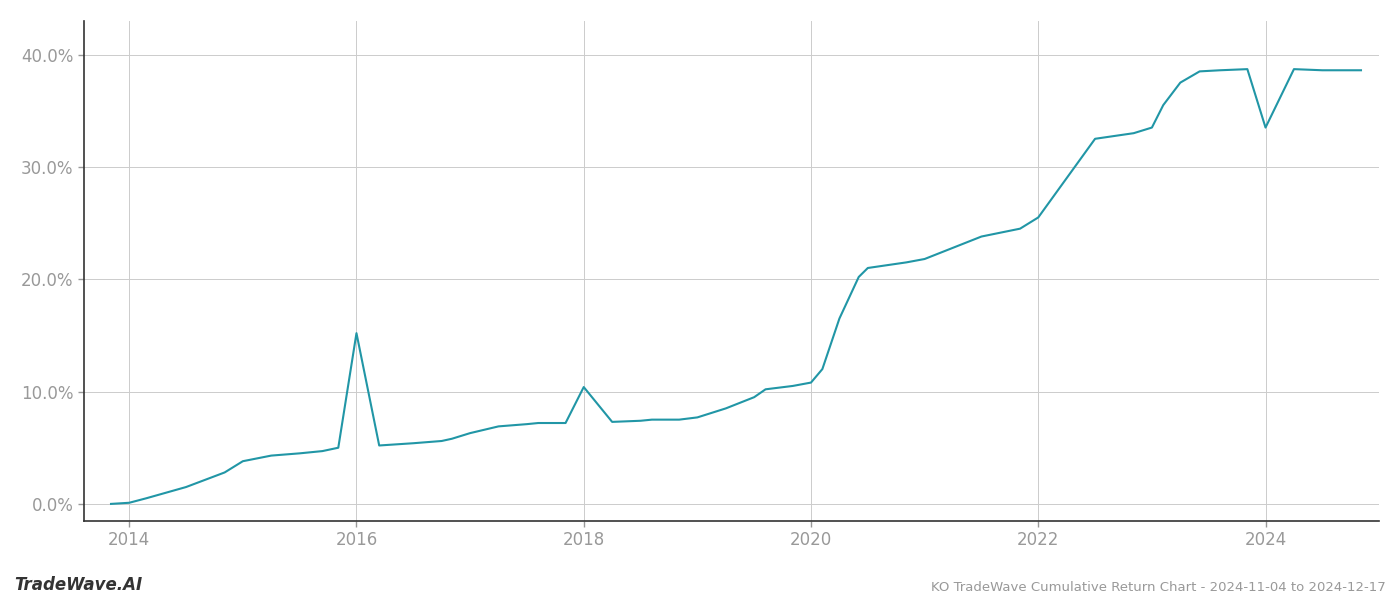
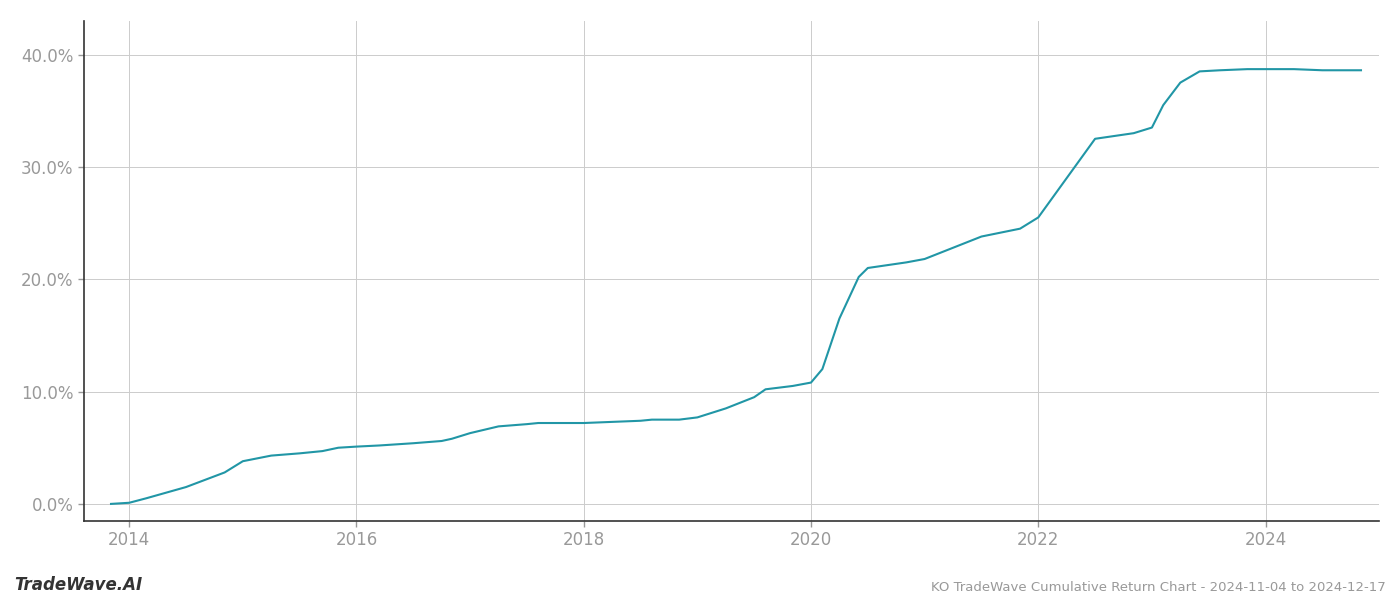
2016: 15.2% -> 5.1%
2018: 10.4% -> 7.2%
2024: 33.5% -> 38.7%
